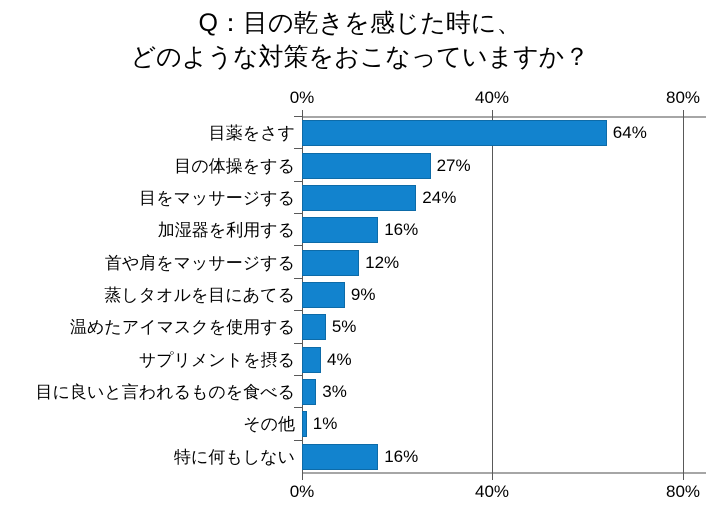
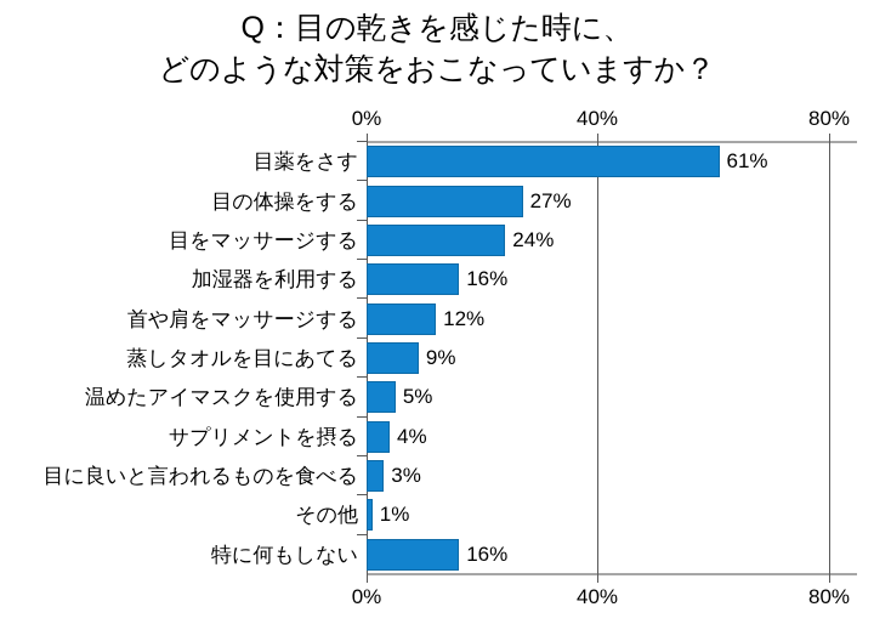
目薬をさす: 64% -> 61%
